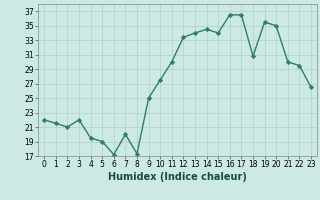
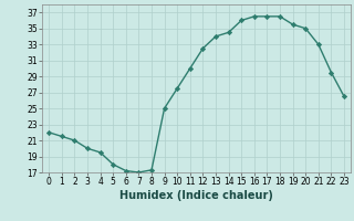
3: 22.0 -> 20.0
5: 19.0 -> 18.0
7: 20.0 -> 17.0
12: 33.4 -> 32.5
15: 34.0 -> 36.0
18: 30.8 -> 36.5
21: 30.0 -> 33.0
